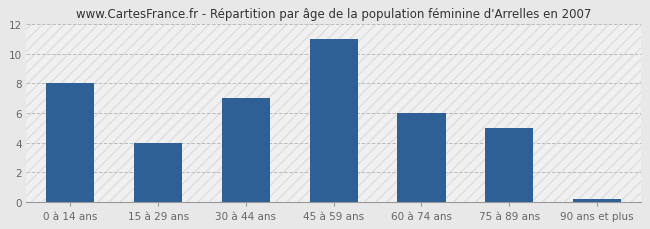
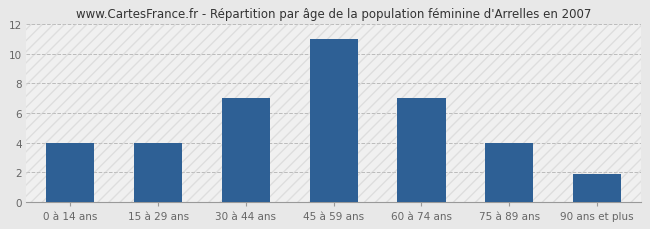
0 à 14 ans: 8.0 -> 4.0
60 à 74 ans: 6.0 -> 7.0
75 à 89 ans: 5.0 -> 4.0
90 ans et plus: 0.1 -> 1.9
